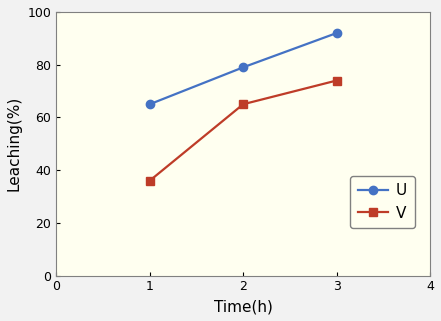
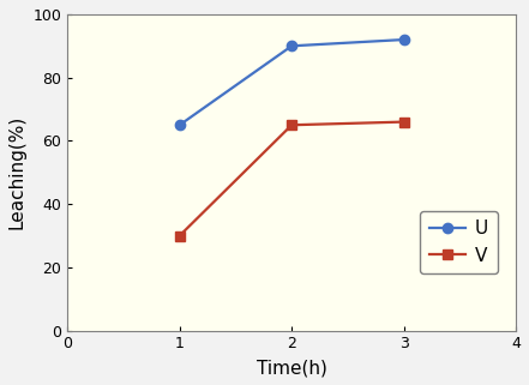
V/1: 36 -> 30
U/2: 79 -> 90
V/3: 74 -> 66
